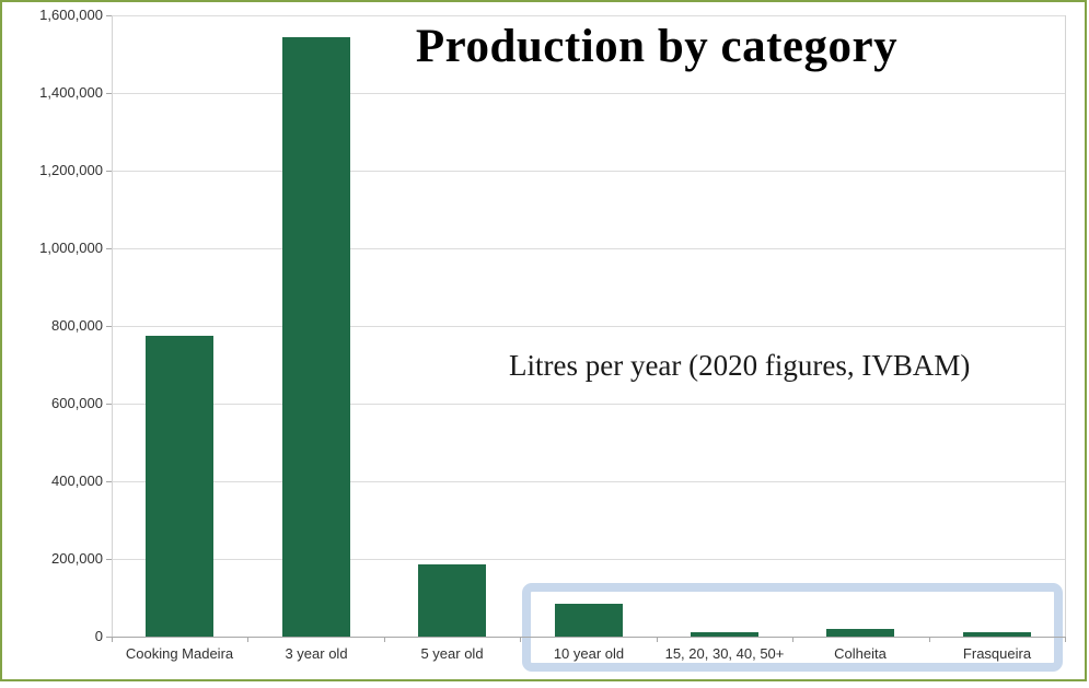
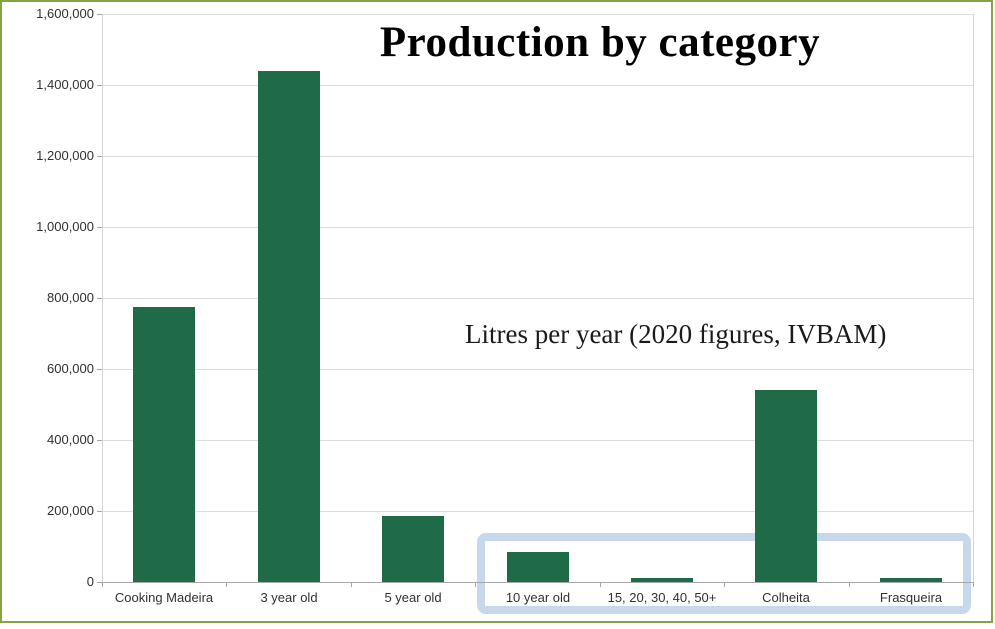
3 year old: 1540000 -> 1440000
Colheita: 20000 -> 540000
